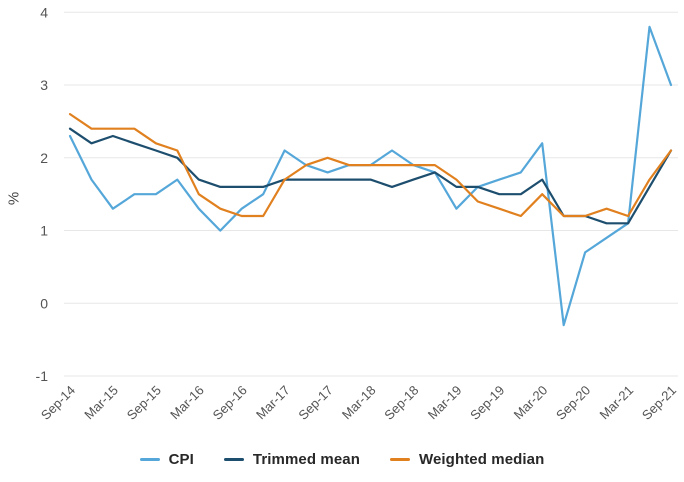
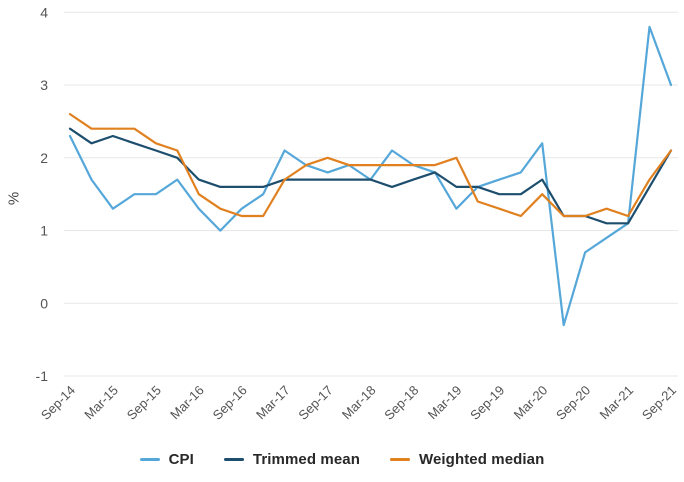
CPI/Mar-18: 1.9 -> 1.7
Weighted median/Mar-19: 1.7 -> 2.0
